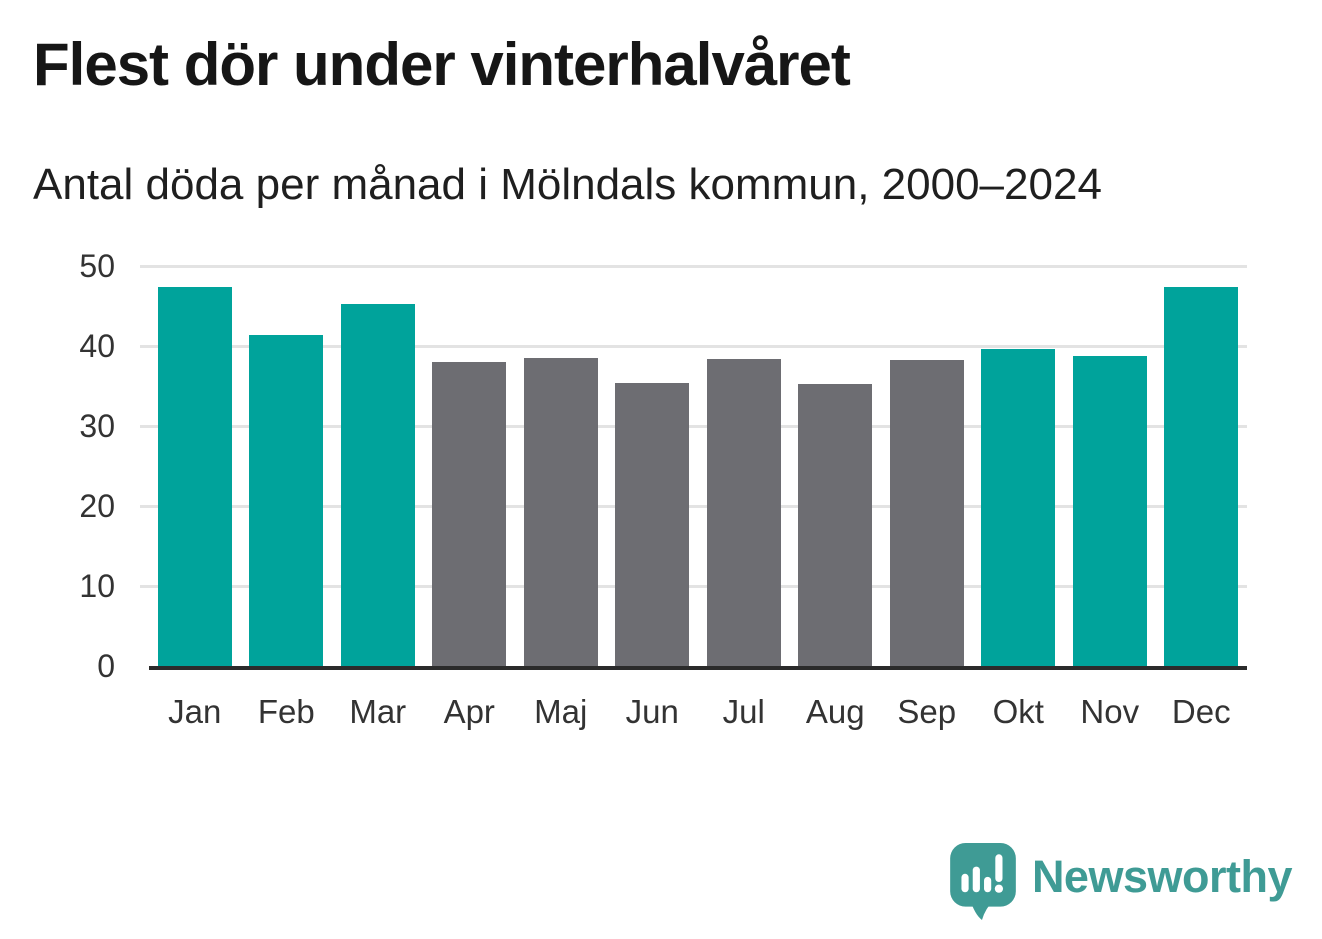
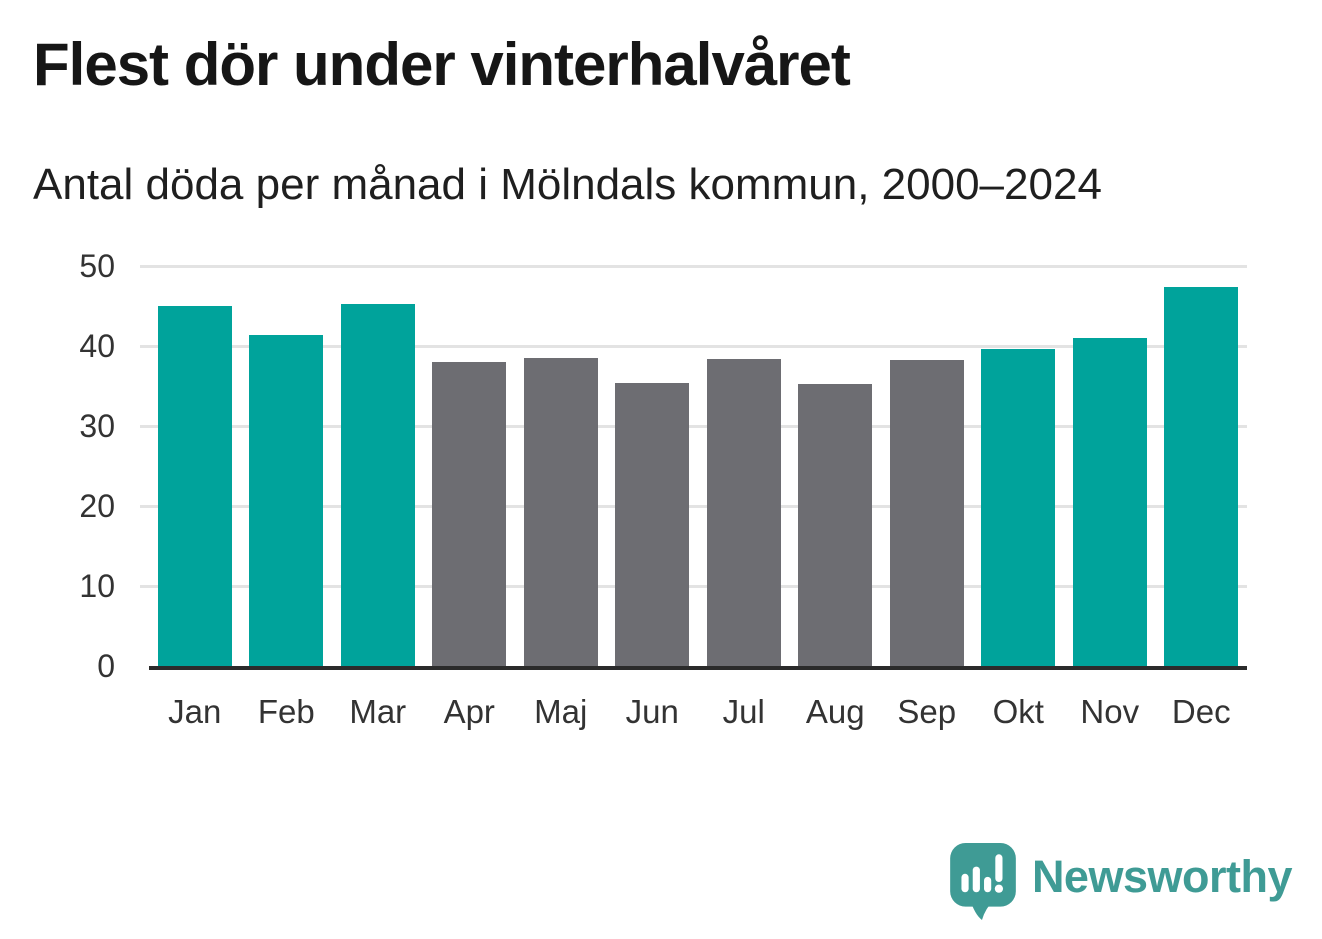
Jan: 47 -> 45
Nov: 39 -> 41
